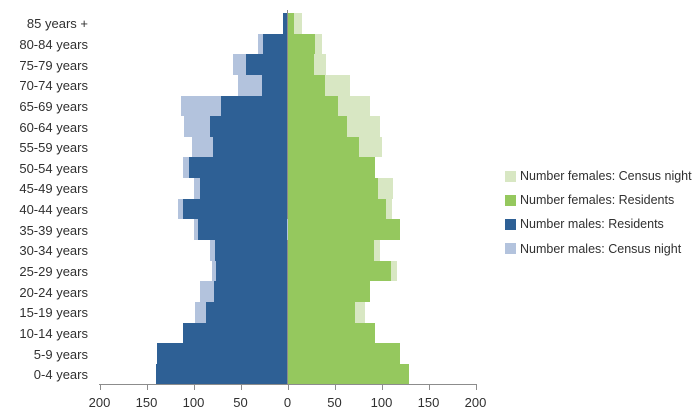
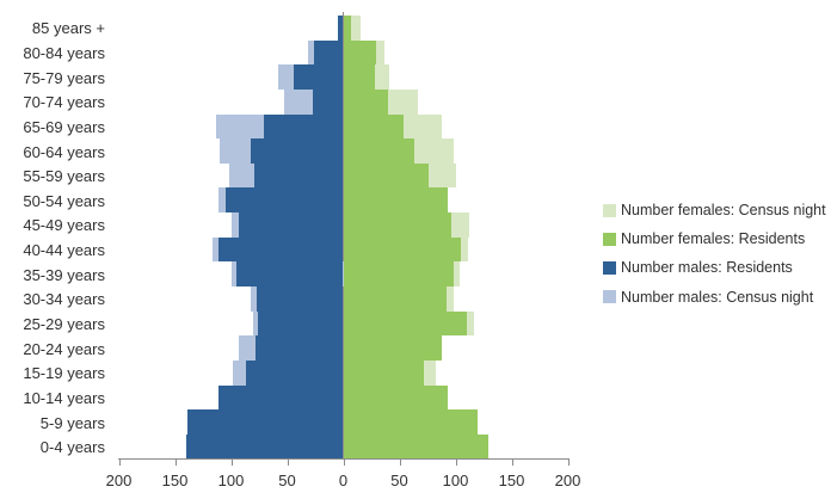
Number females: Residents/35-39 years: 120 -> 100
